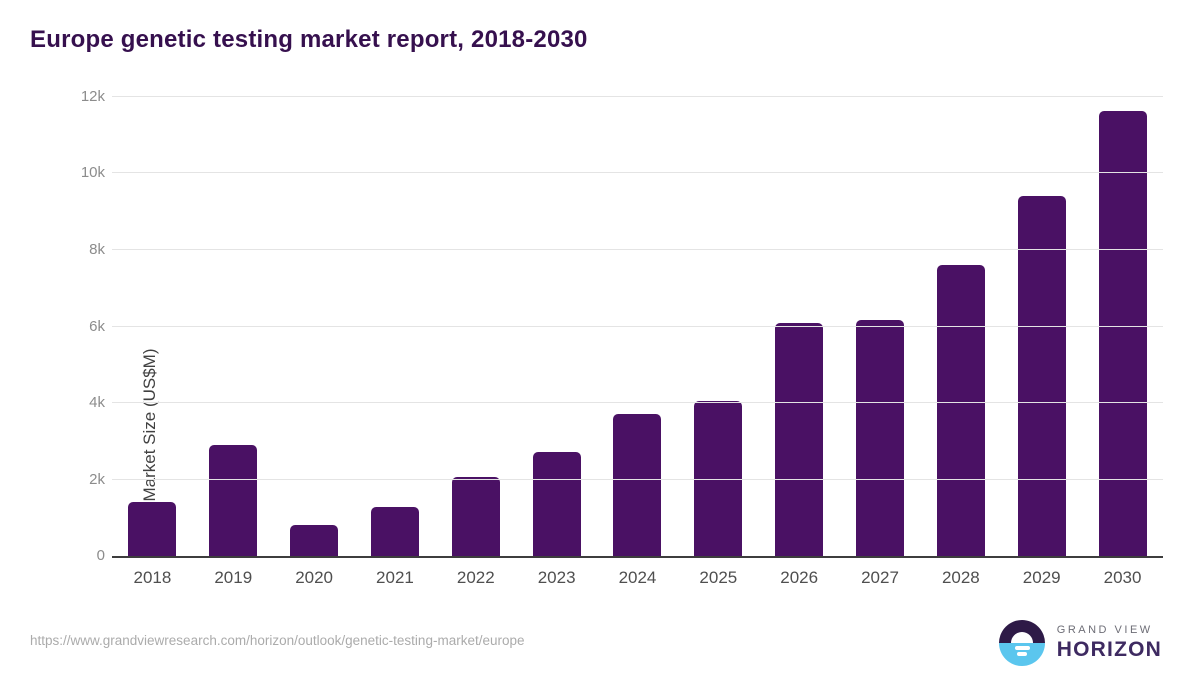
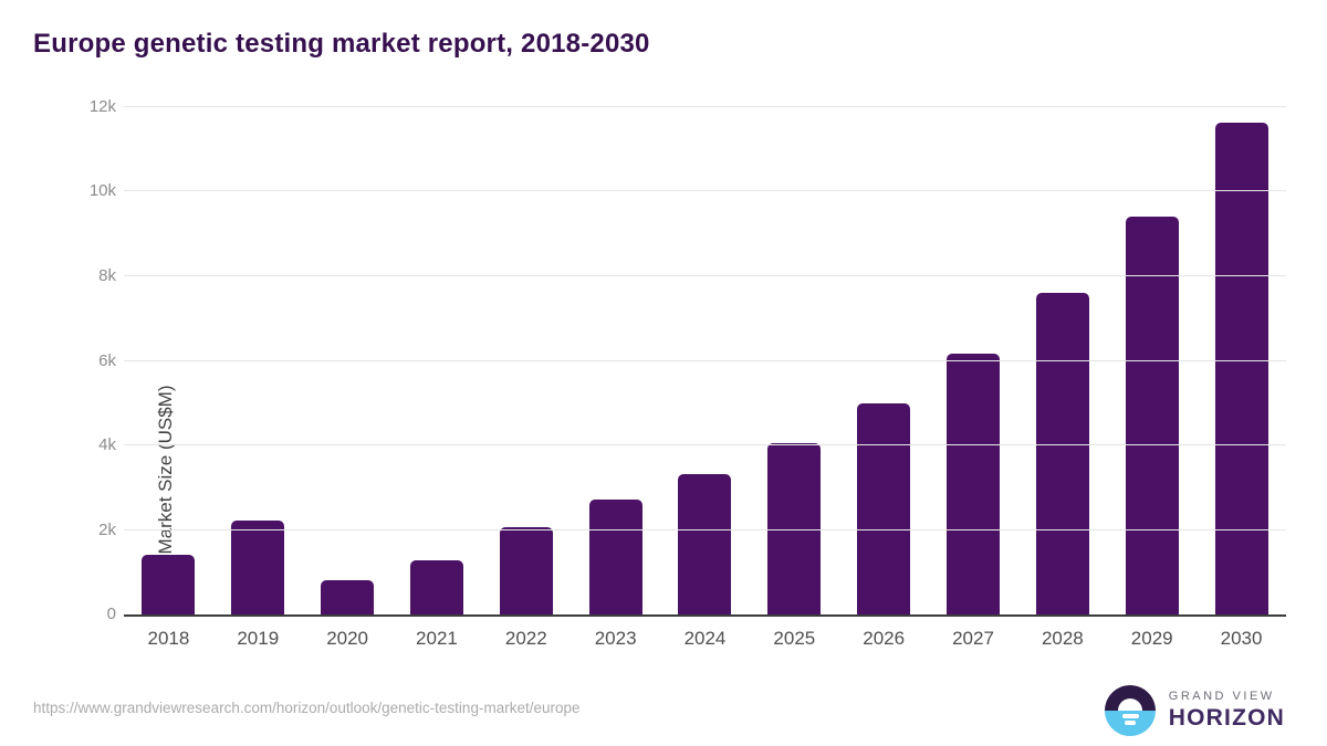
2019: 2.9k -> 2.2k
2024: 3.7k -> 3.3k
2026: 6.1k -> 5.0k
